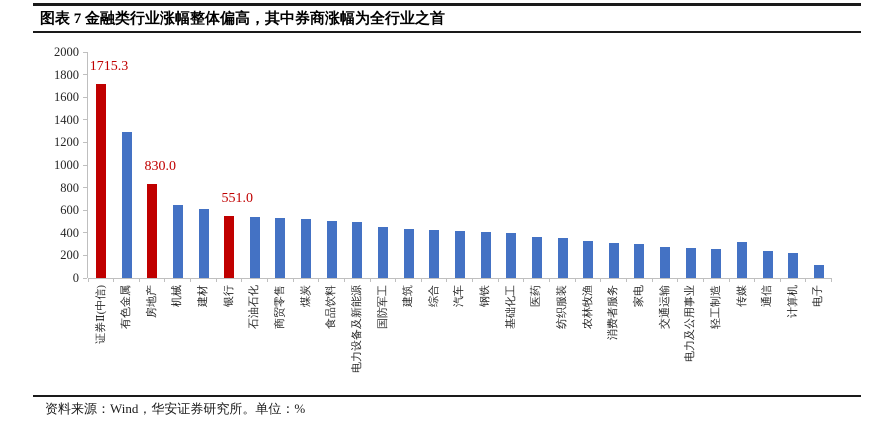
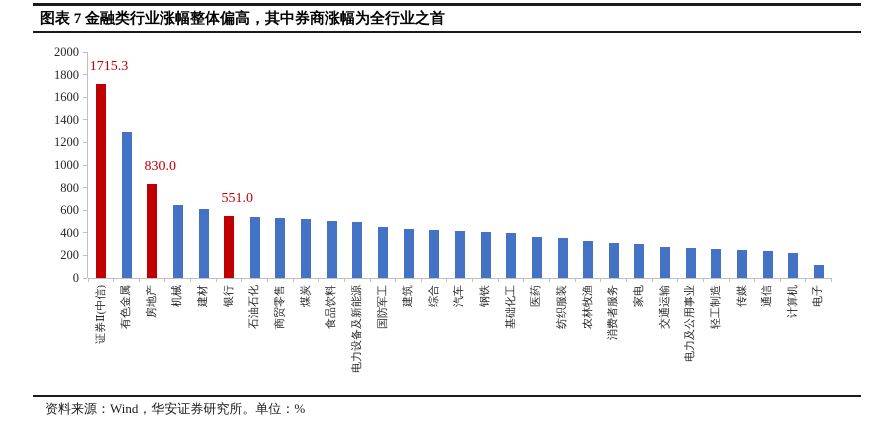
传媒: 320 -> 250
